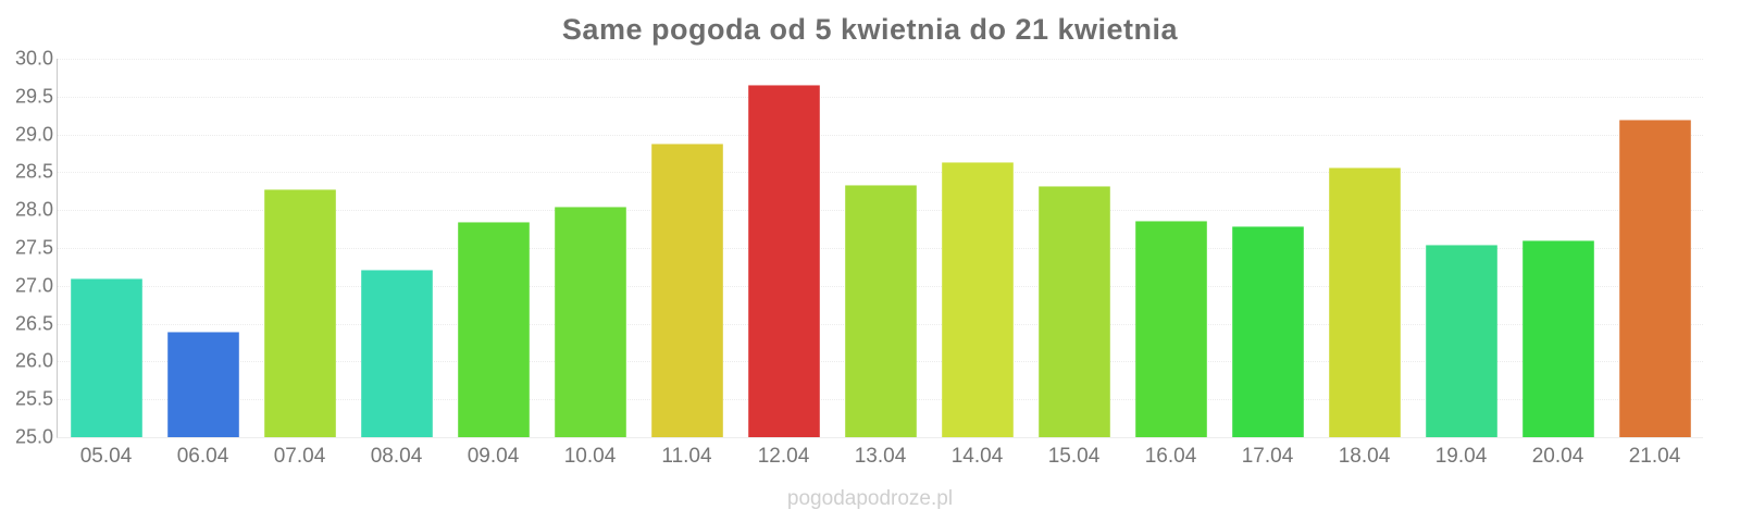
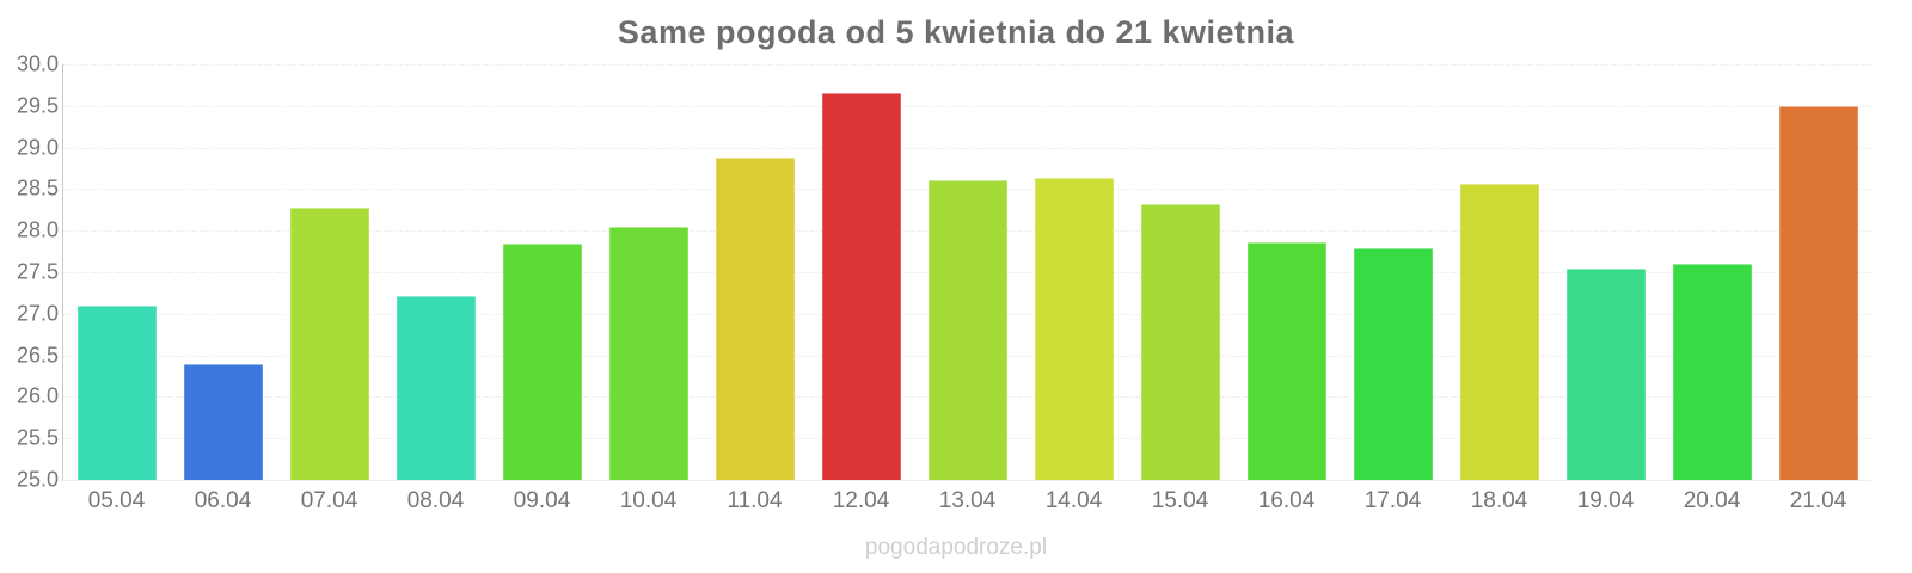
13.04: 28.3 -> 28.6
21.04: 29.2 -> 29.5
